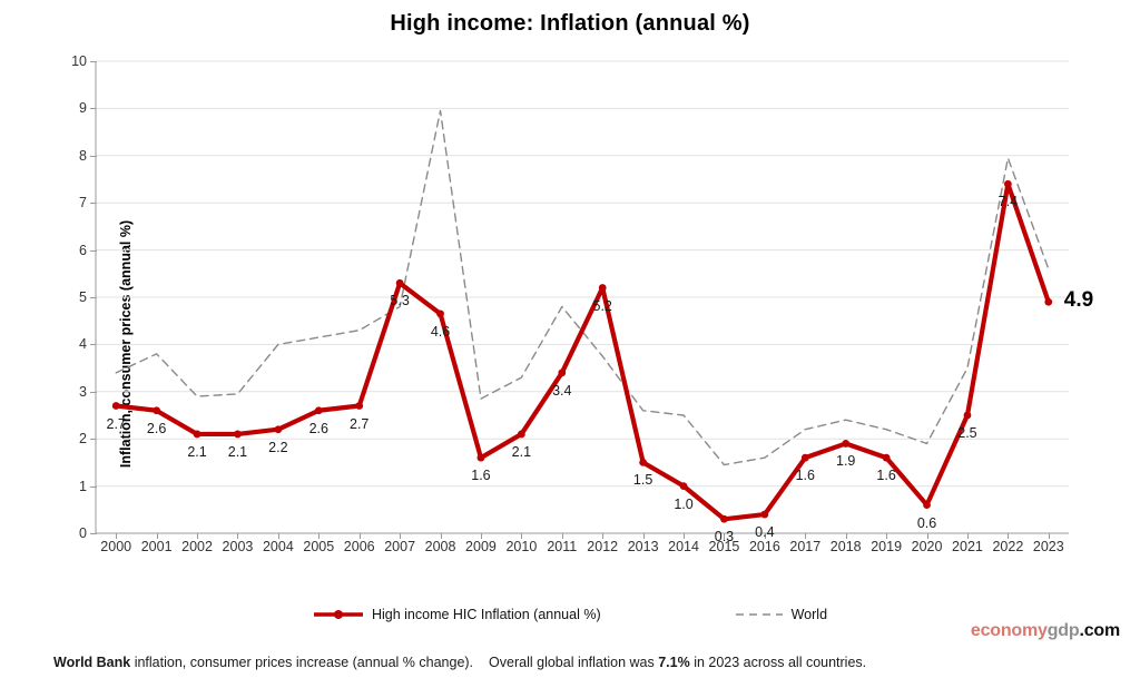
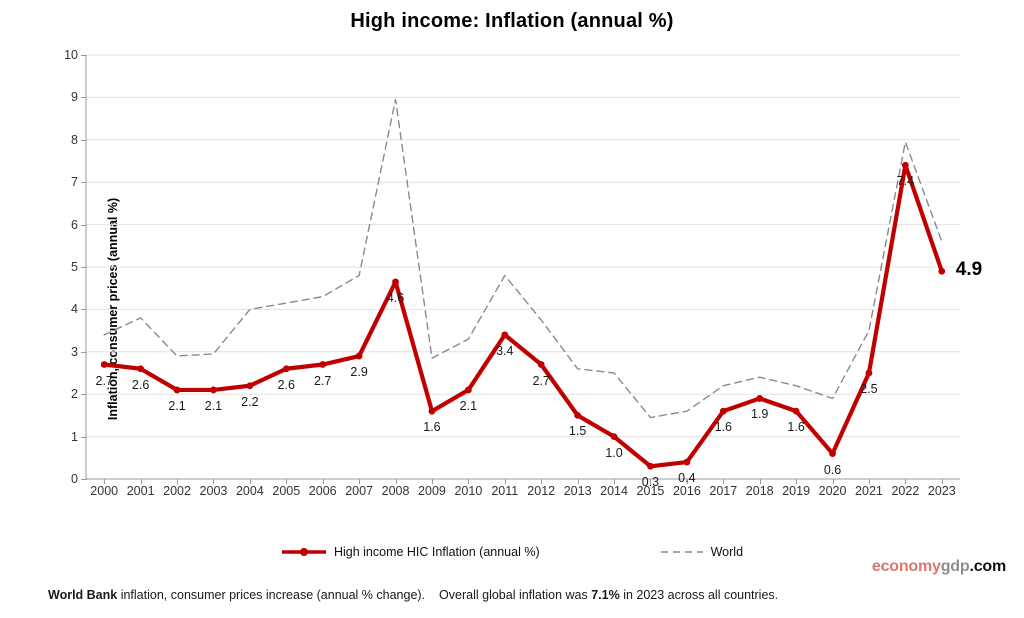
High income HIC Inflation (annual %)/2007: 5.3 -> 2.9
High income HIC Inflation (annual %)/2012: 5.2 -> 2.7
